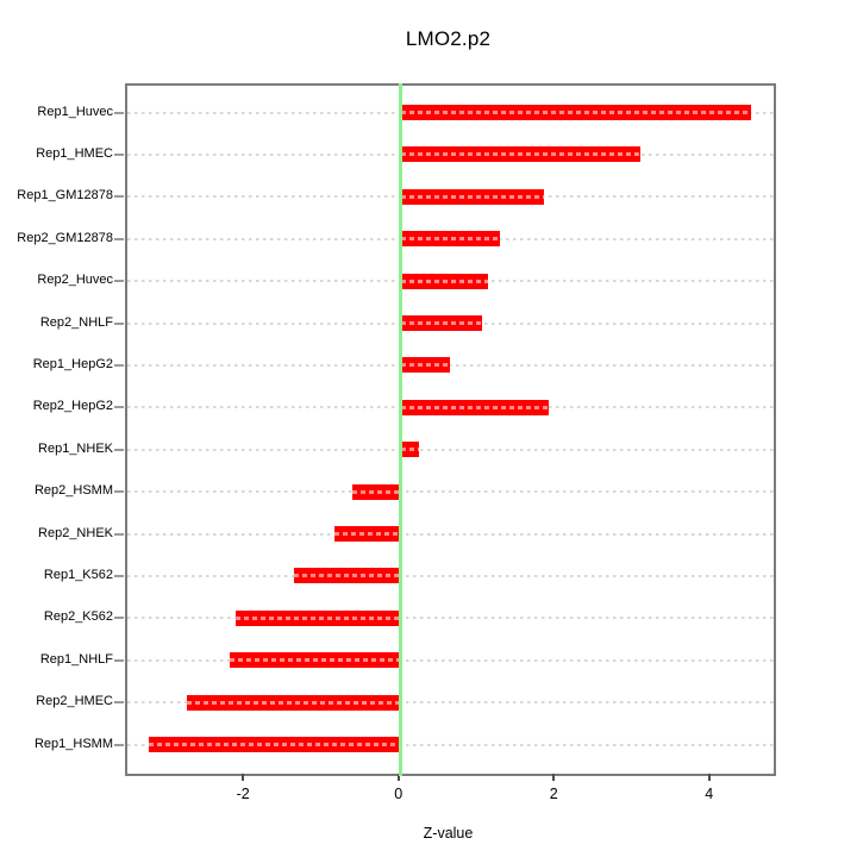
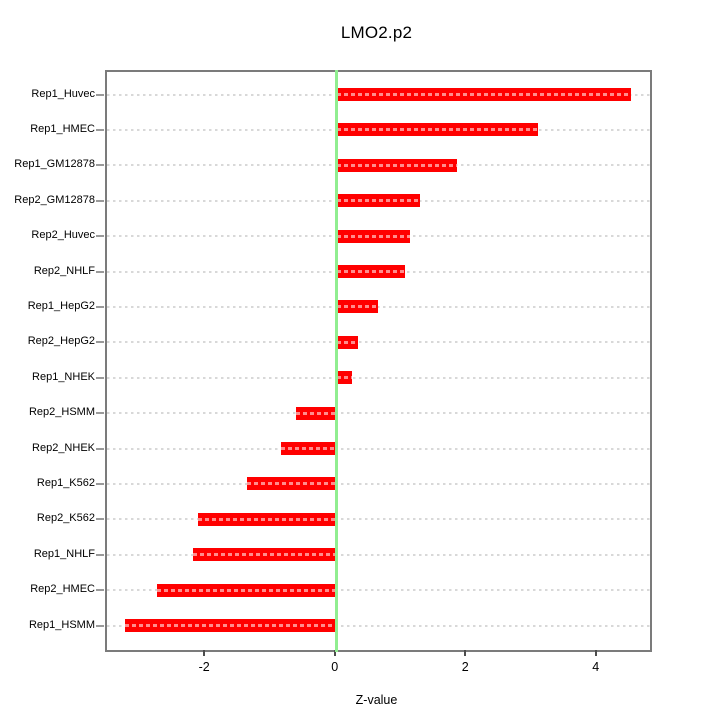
Rep2_HepG2: 1.9 -> 0.3
